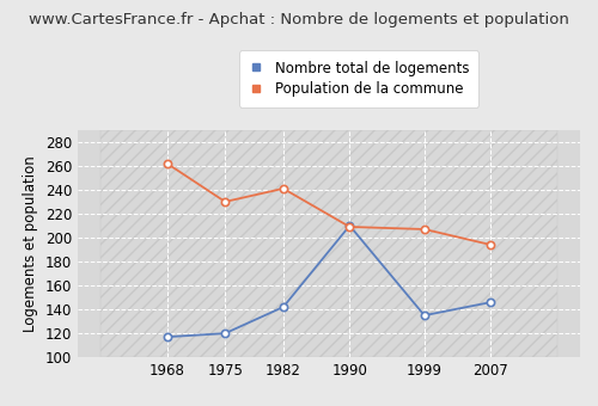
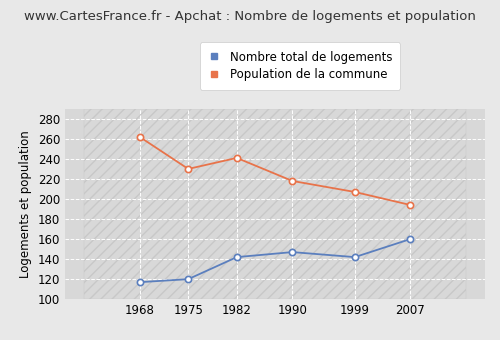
Nombre total de logements/1990: 210 -> 147
Population de la commune/1990: 209 -> 218
Nombre total de logements/1999: 135 -> 142
Nombre total de logements/2007: 146 -> 160
